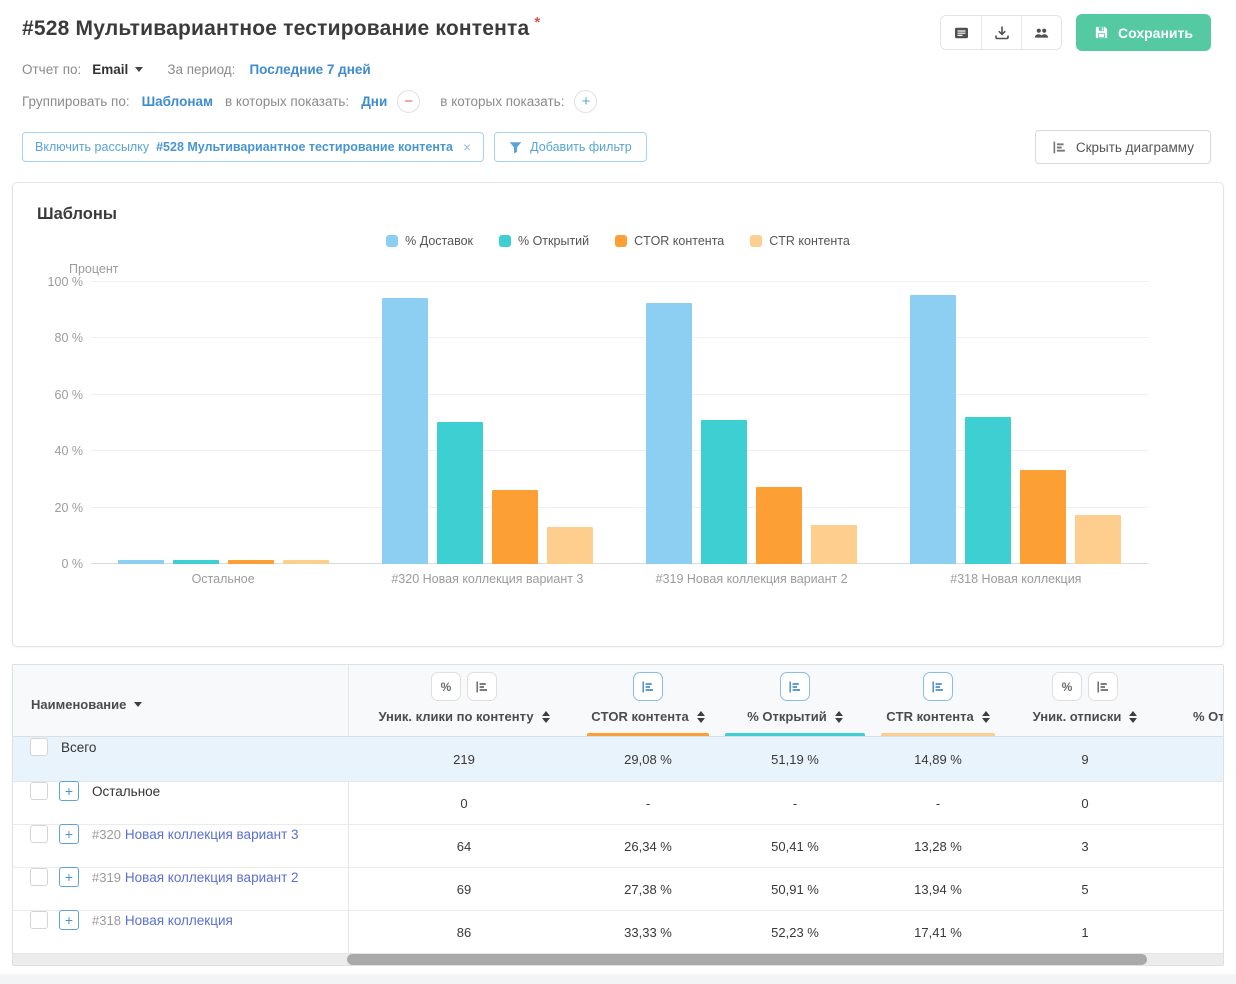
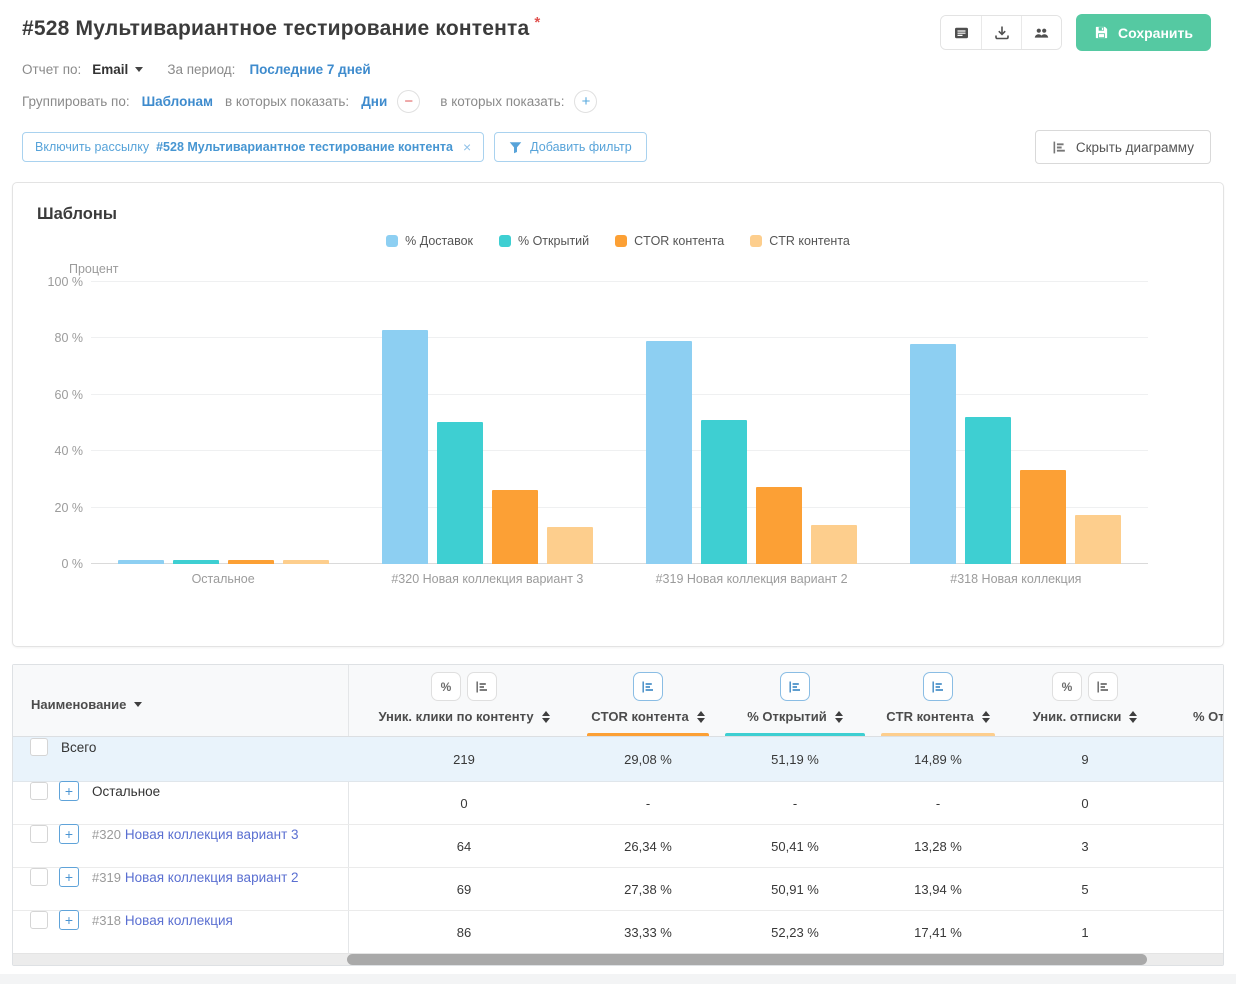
% Доставок/#320 Новая коллекция вариант 3: 94% -> 83%
% Доставок/#319 Новая коллекция вариант 2: 92% -> 79%
% Доставок/#318 Новая коллекция: 96% -> 78%
